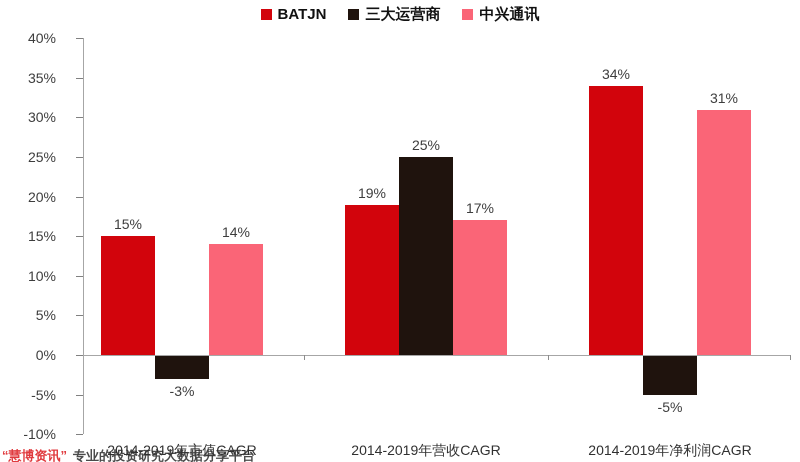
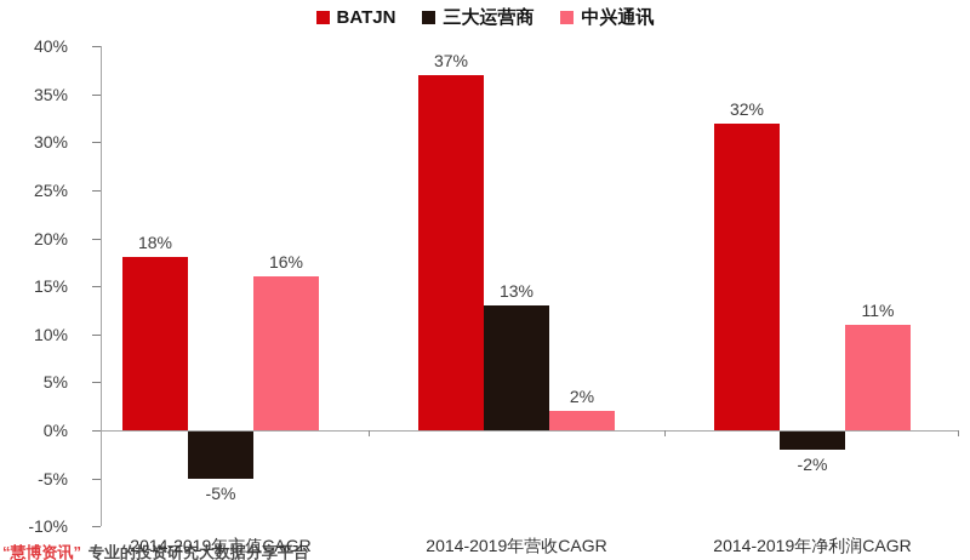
BATJN/2014-2019年市值CAGR: 15% -> 18%
三大运营商/2014-2019年市值CAGR: -3% -> -5%
中兴通讯/2014-2019年市值CAGR: 14% -> 16%
BATJN/2014-2019年营收CAGR: 19% -> 37%
三大运营商/2014-2019年营收CAGR: 25% -> 13%
中兴通讯/2014-2019年营收CAGR: 17% -> 2%
BATJN/2014-2019年净利润CAGR: 34% -> 32%
三大运营商/2014-2019年净利润CAGR: -5% -> -2%
中兴通讯/2014-2019年净利润CAGR: 31% -> 11%
